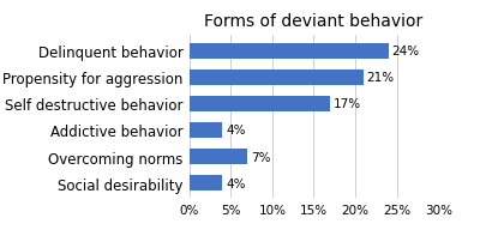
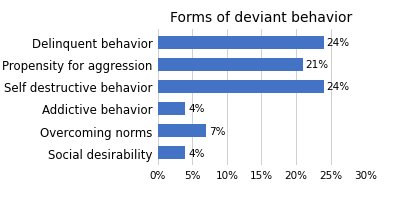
Self destructive behavior: 17% -> 24%
